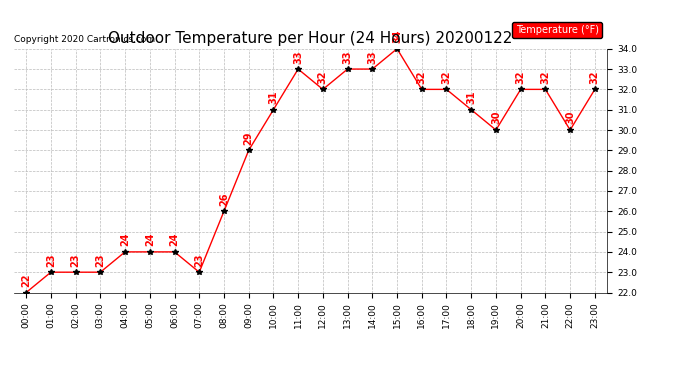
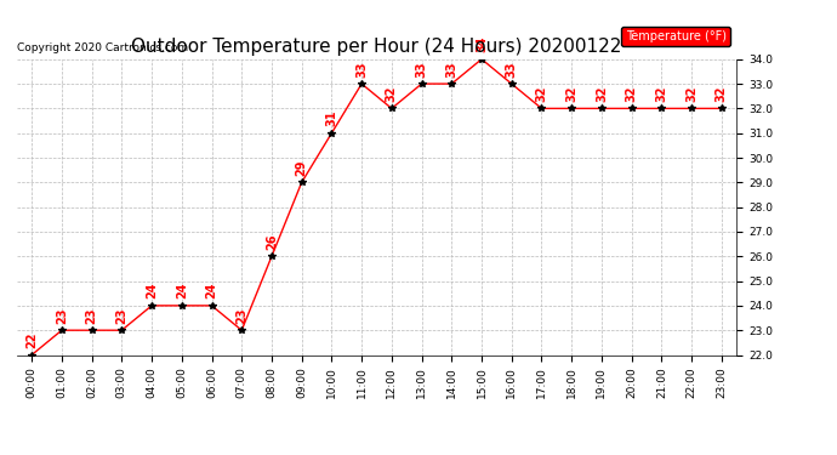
16:00: 32 -> 33
18:00: 31 -> 32
19:00: 30 -> 32
22:00: 30 -> 32
